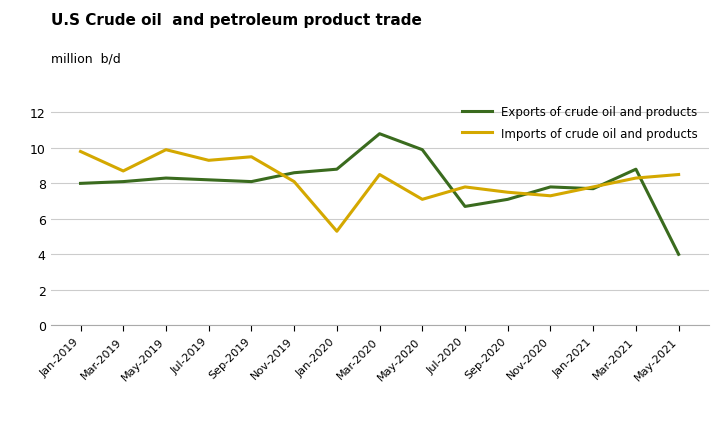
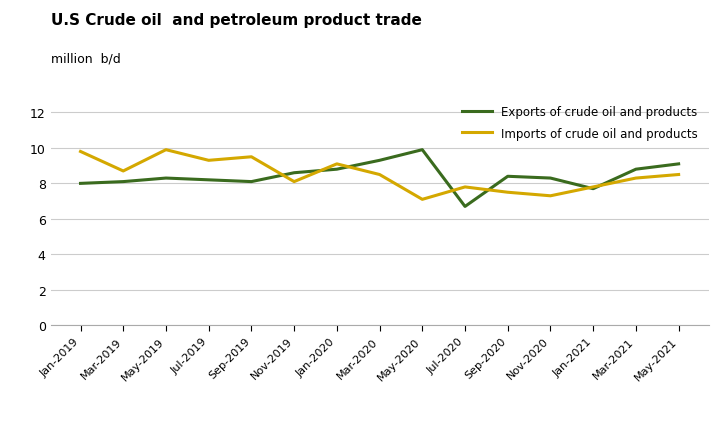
Imports of crude oil and products/Jan-2020: 5.3 -> 9.1
Exports of crude oil and products/Mar-2020: 10.8 -> 9.3
Exports of crude oil and products/Sep-2020: 7.1 -> 8.4
Exports of crude oil and products/Nov-2020: 7.8 -> 8.3
Exports of crude oil and products/May-2021: 4.0 -> 9.1
